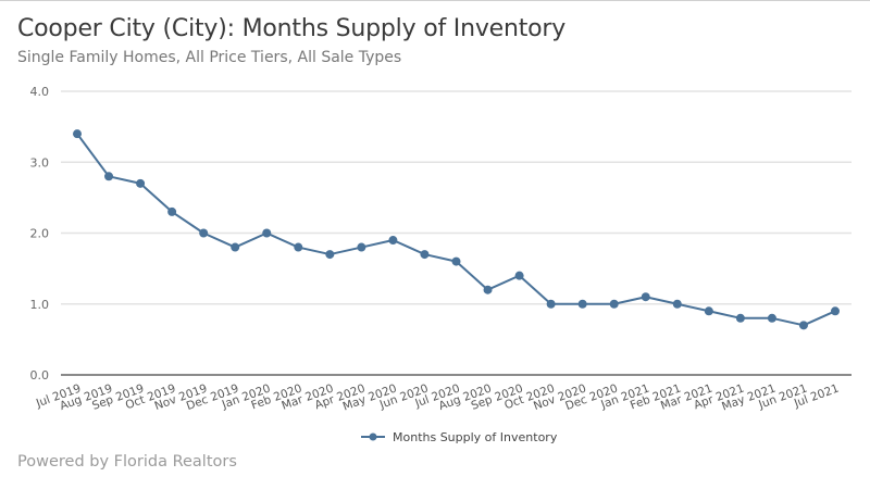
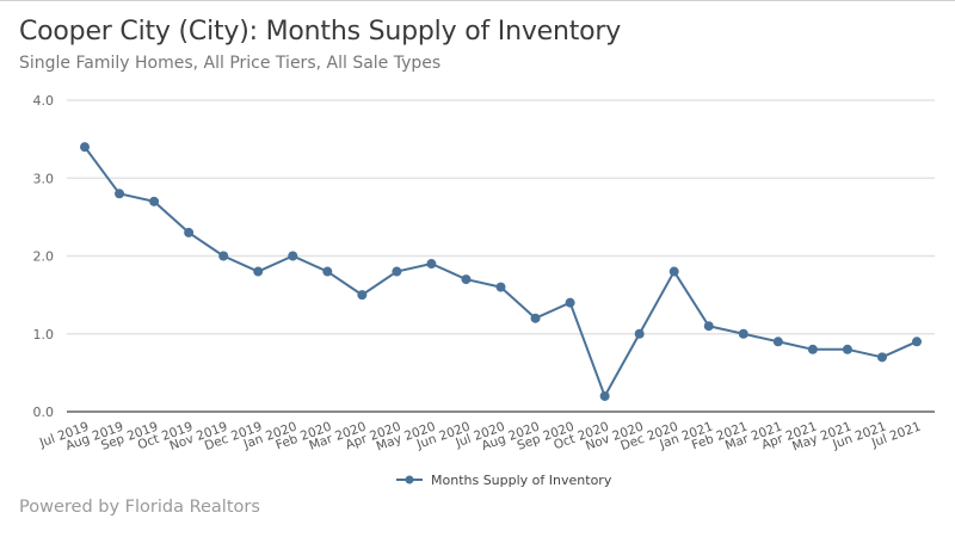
Mar 2020: 1.7 -> 1.5
Oct 2020: 1.0 -> 0.2
Dec 2020: 1.0 -> 1.8
